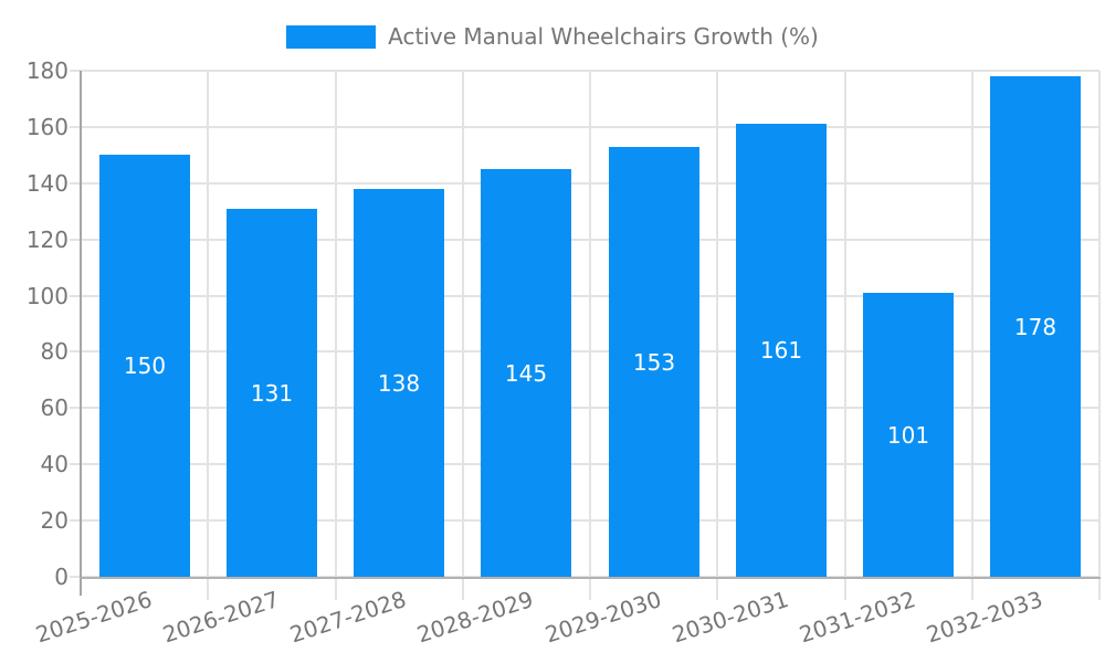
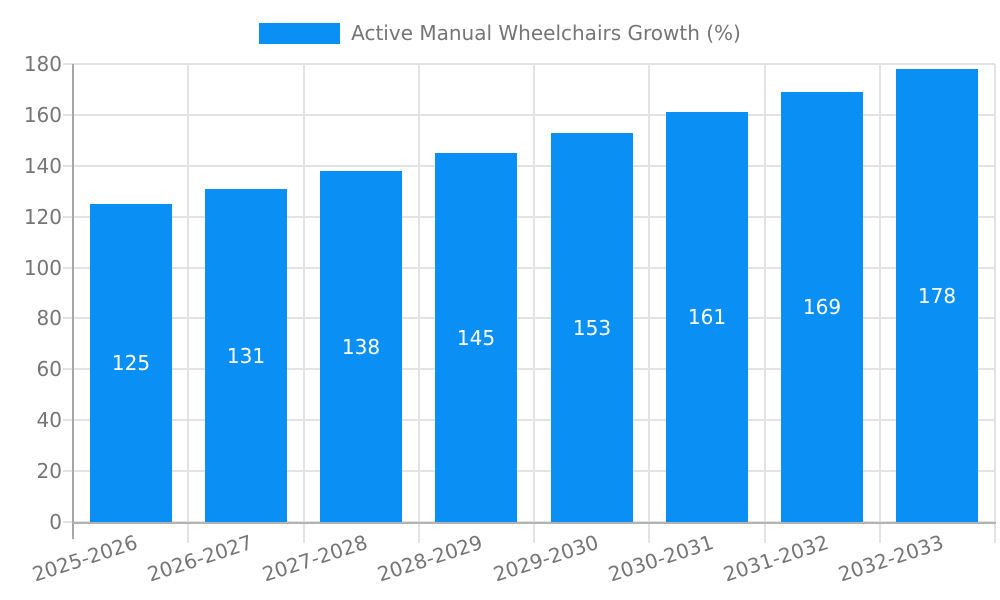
2025-2026: 150 -> 125
2031-2032: 101 -> 169
